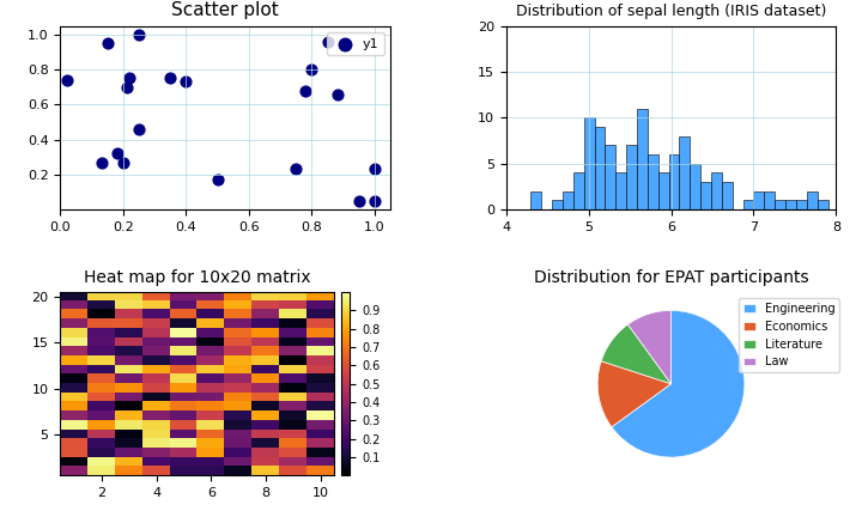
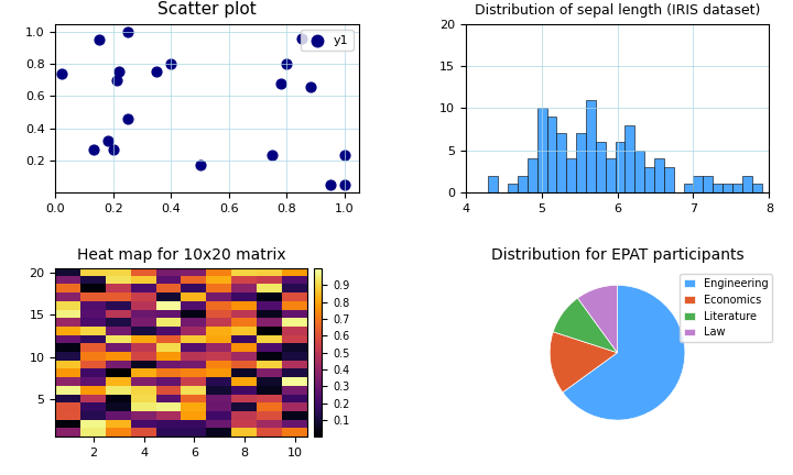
Scatter plot/0.4: 0.73 -> 0.80
